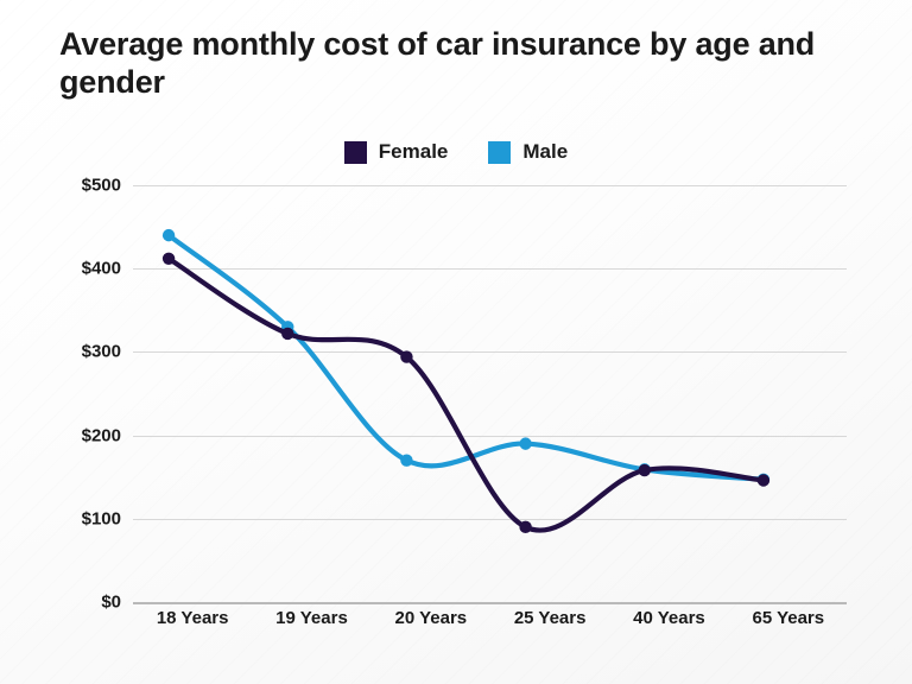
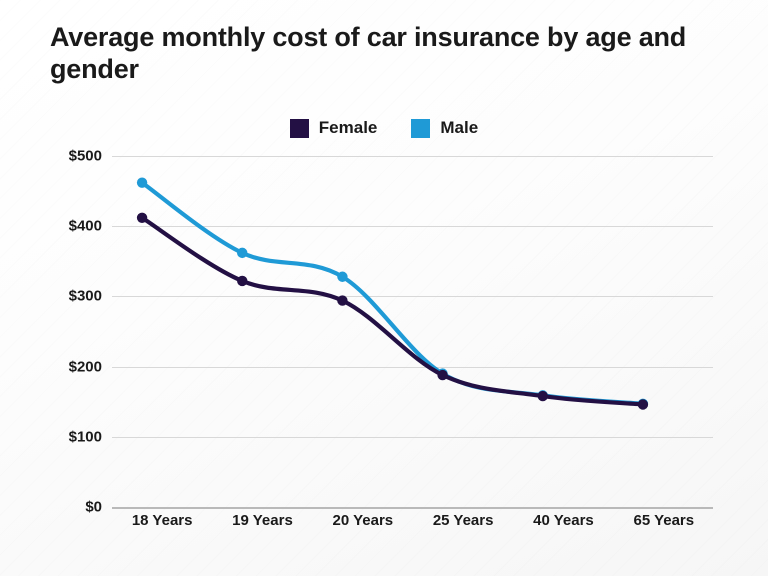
Male/18 Years: $440 -> $460
Male/19 Years: $330 -> $360
Male/20 Years: $170 -> $330
Female/25 Years: $90 -> $190
